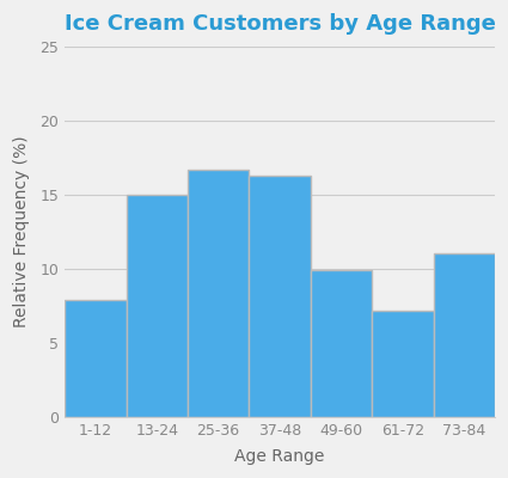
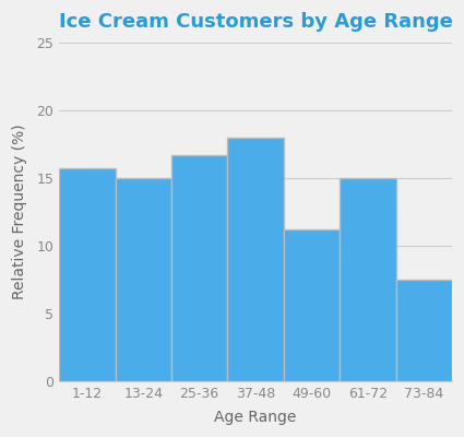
1-12: 7.9 -> 15.7
37-48: 16.3 -> 18.0
49-60: 9.9 -> 11.2
61-72: 7.2 -> 15.0
73-84: 11.0 -> 7.5
